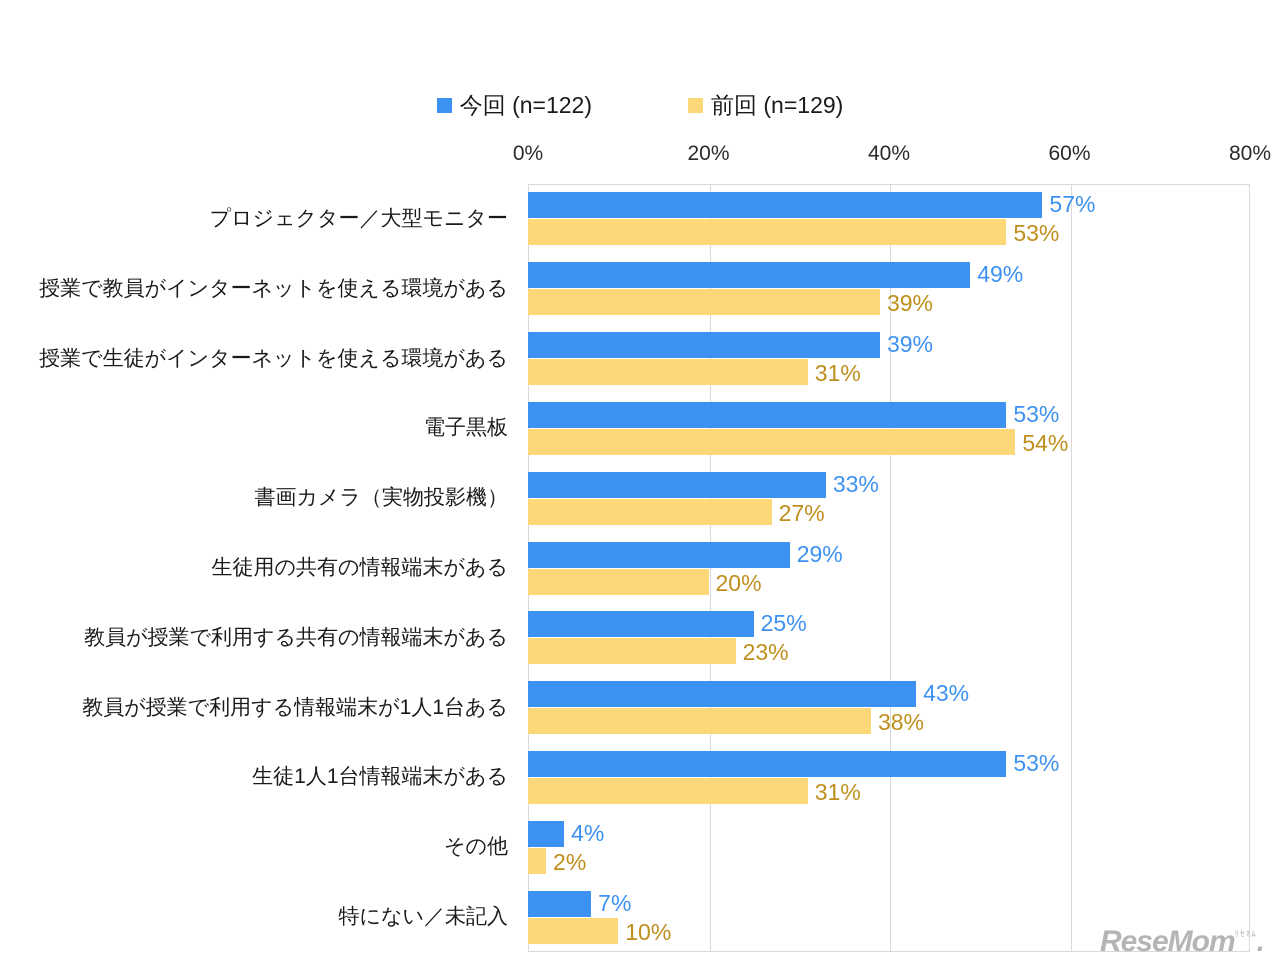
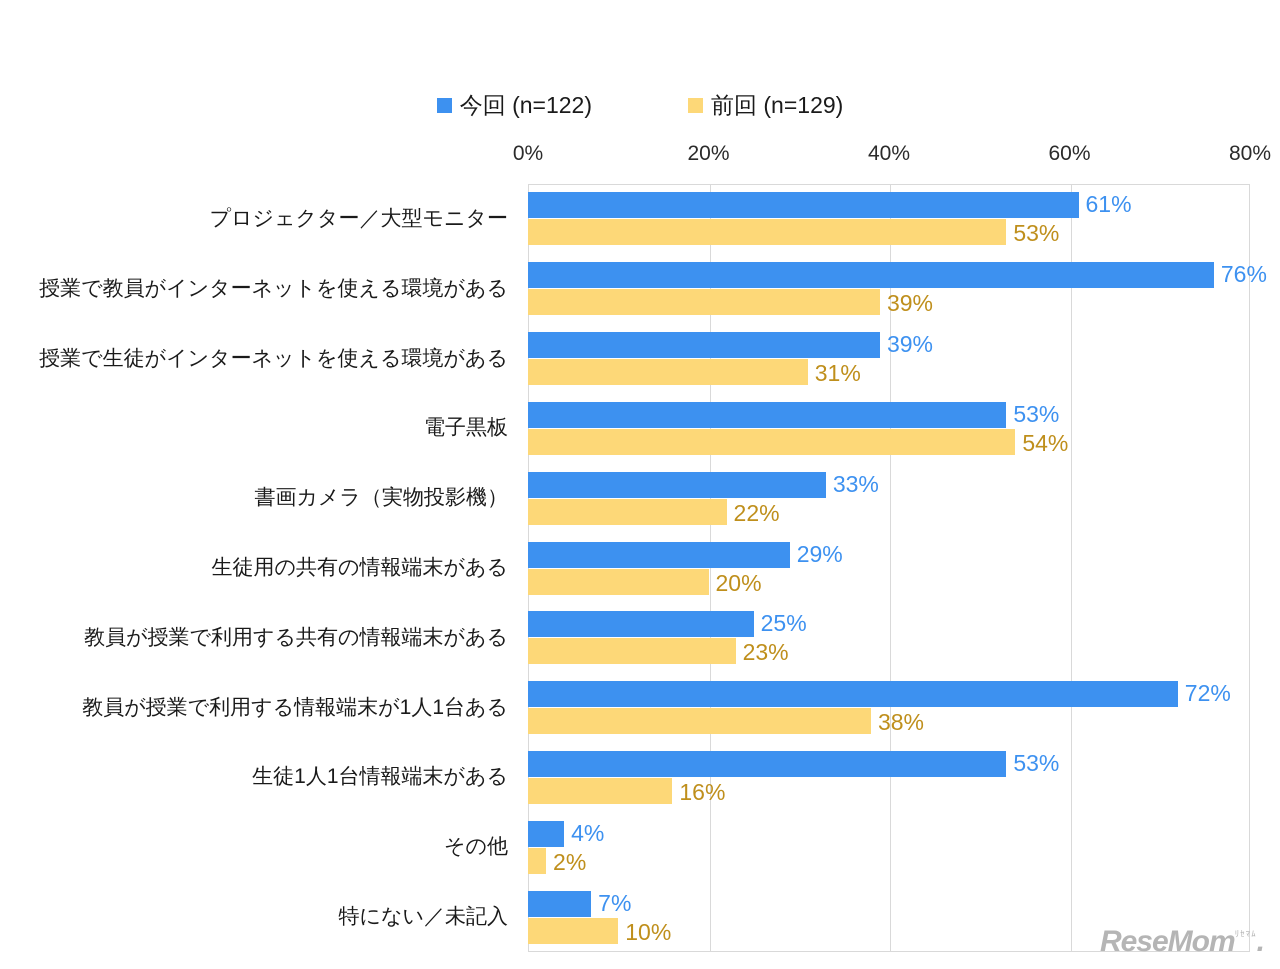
今回 (n=122)/プロジェクター／大型モニター: 57% -> 61%
今回 (n=122)/授業で教員がインターネットを使える環境がある: 49% -> 76%
前回 (n=129)/書画カメラ（実物投影機）: 27% -> 22%
今回 (n=122)/教員が授業で利用する情報端末が1人1台ある: 43% -> 72%
前回 (n=129)/生徒1人1台情報端末がある: 31% -> 16%
